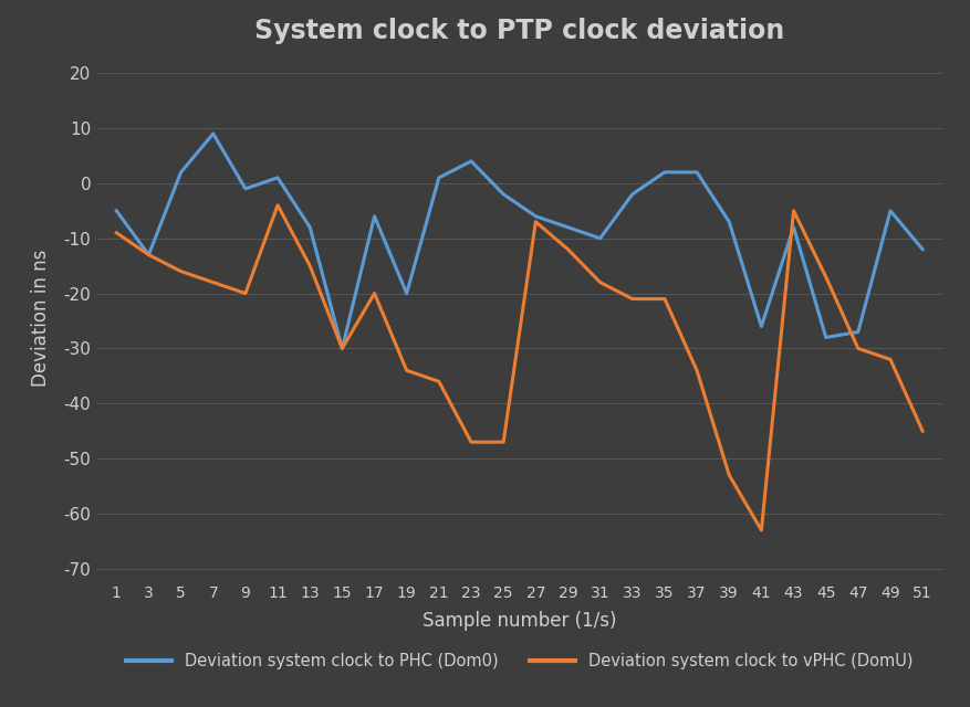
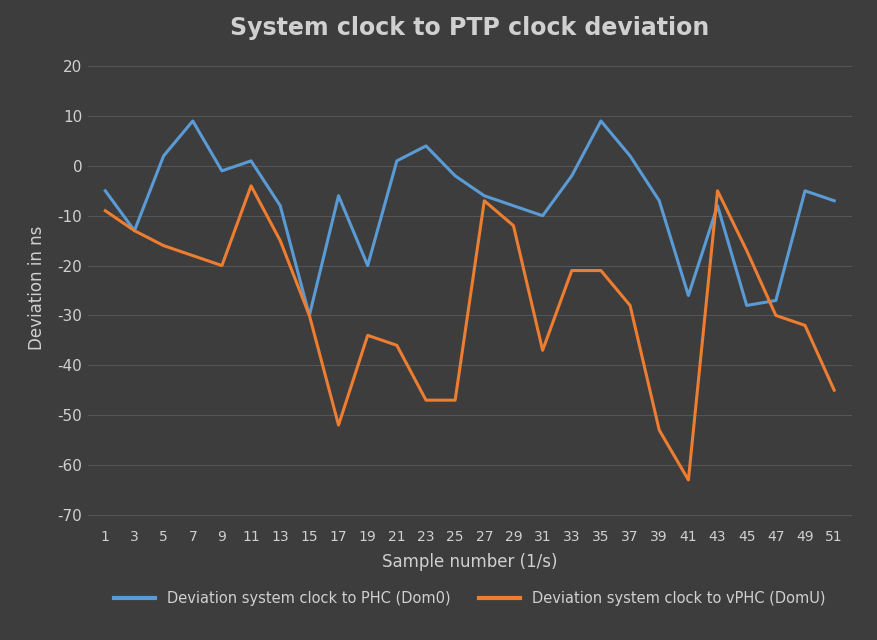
Deviation system clock to vPHC (DomU)/17: -20 -> -52
Deviation system clock to vPHC (DomU)/31: -18 -> -37
Deviation system clock to PHC (Dom0)/35: 2 -> 9
Deviation system clock to vPHC (DomU)/37: -34 -> -28
Deviation system clock to PHC (Dom0)/51: -12 -> -7
